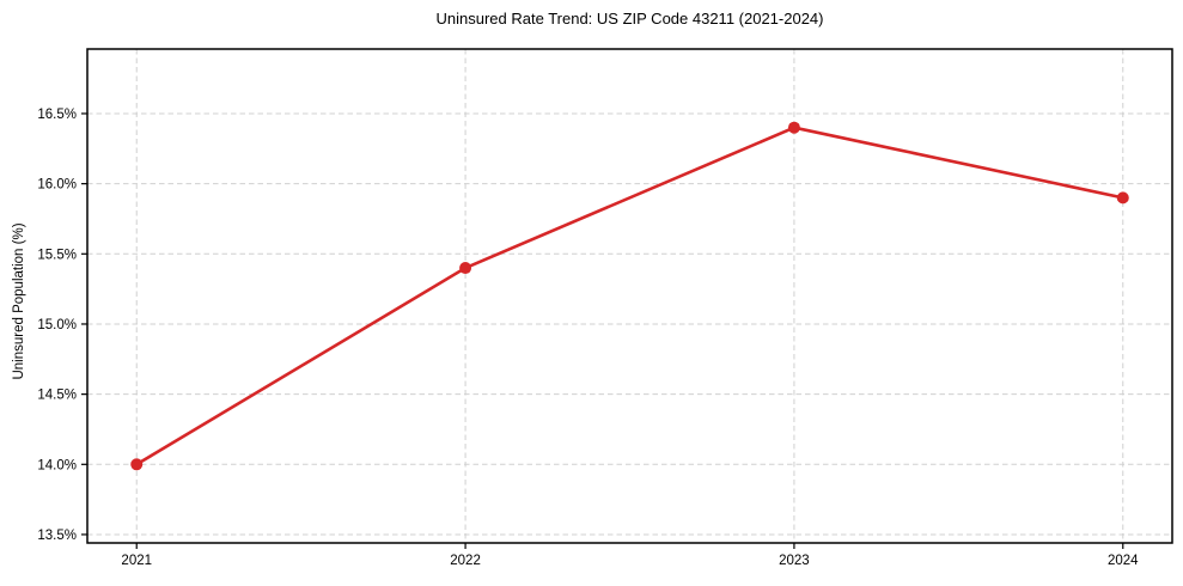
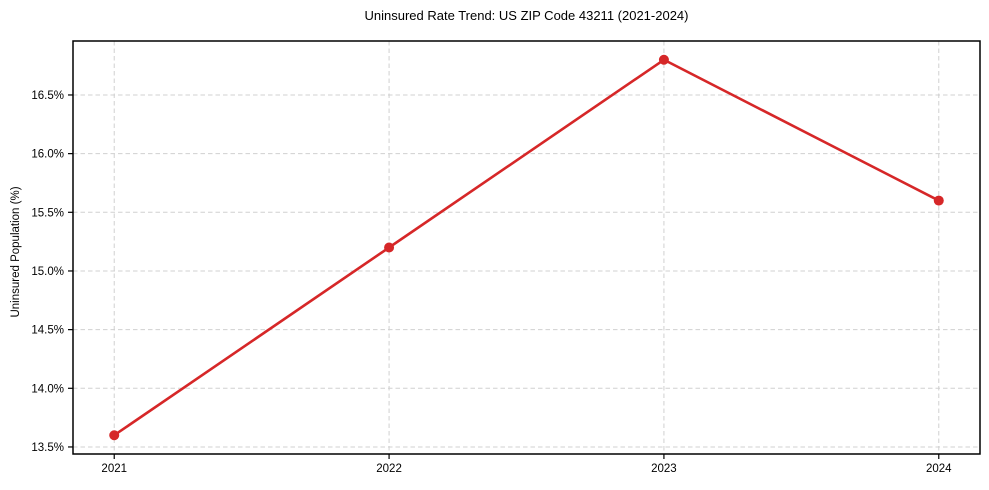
2021: 14.0% -> 13.6%
2022: 15.4% -> 15.2%
2023: 16.4% -> 16.8%
2024: 15.9% -> 15.6%
